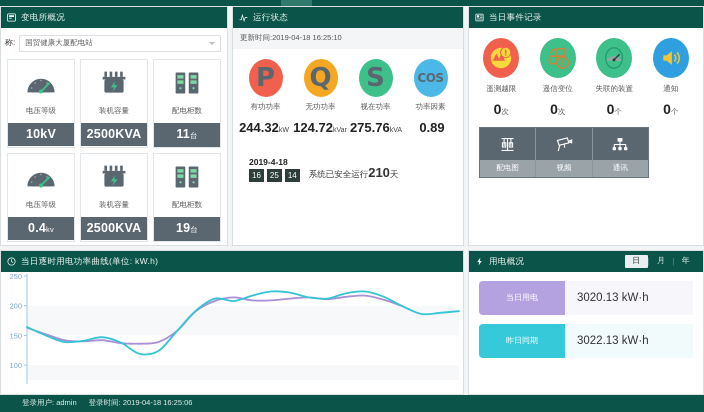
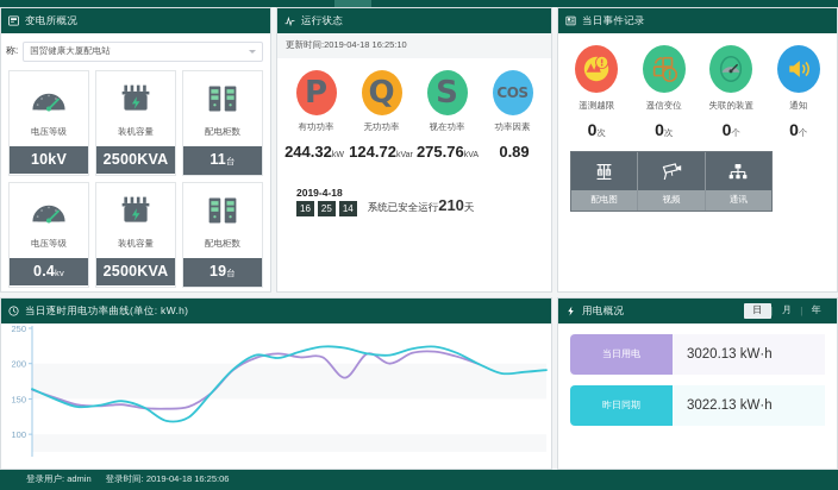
昨日同期/14: 210 -> 180
昨日同期/16: 210 -> 200
